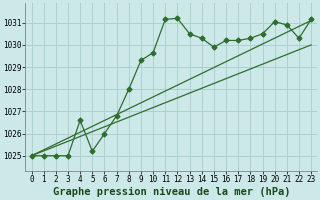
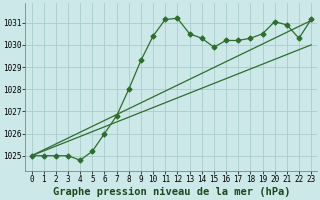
4: 1026.60 -> 1024.80
10: 1029.65 -> 1030.40
